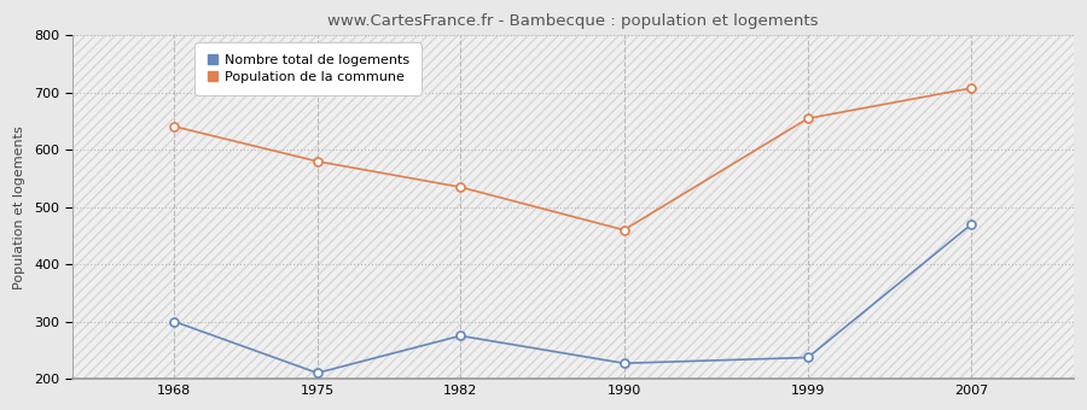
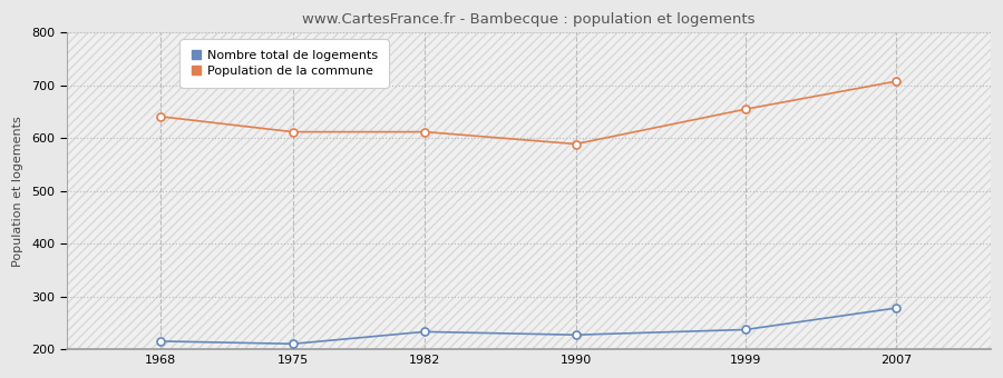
Nombre total de logements/1968: 300 -> 215
Population de la commune/1975: 580 -> 612
Nombre total de logements/1982: 275 -> 233
Population de la commune/1982: 535 -> 612
Population de la commune/1990: 460 -> 589
Nombre total de logements/2007: 470 -> 278
